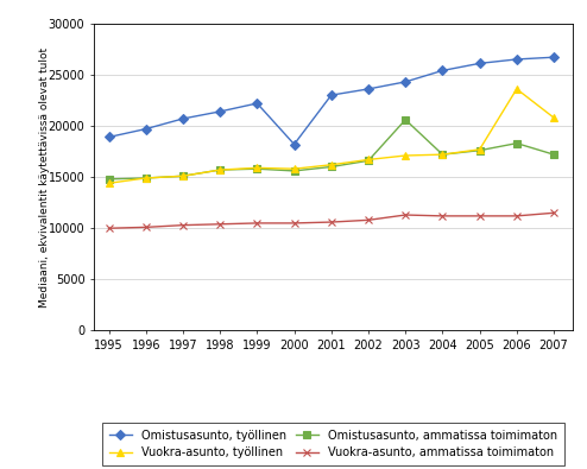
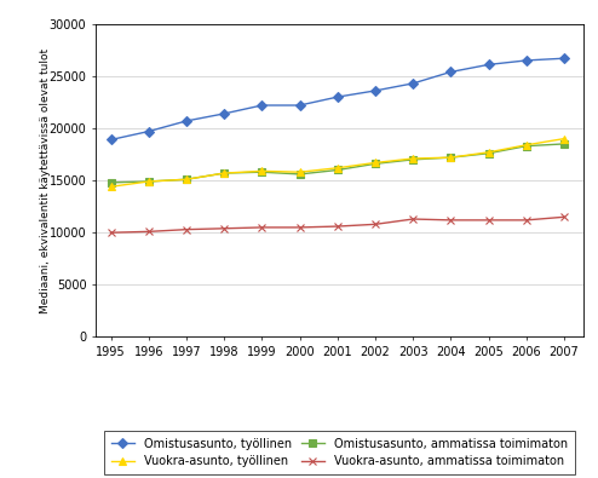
Omistusasunto, työllinen/2000: 18200 -> 22200
Omistusasunto, ammatissa toimimaton/2003: 20600 -> 17000
Vuokra-asunto, työllinen/2006: 23600 -> 18400
Omistusasunto, ammatissa toimimaton/2007: 17200 -> 18500
Vuokra-asunto, työllinen/2007: 20800 -> 19000
